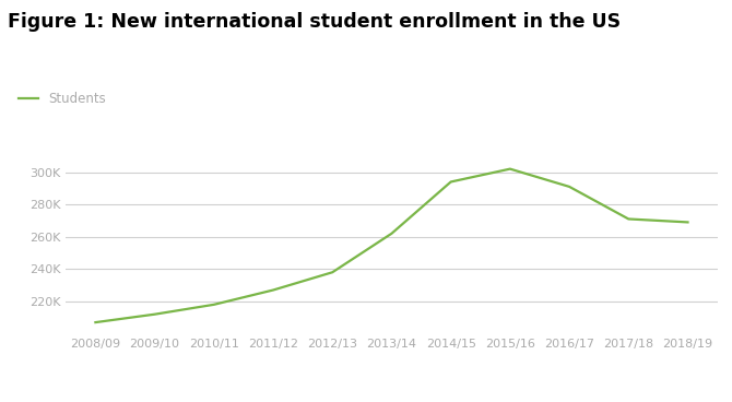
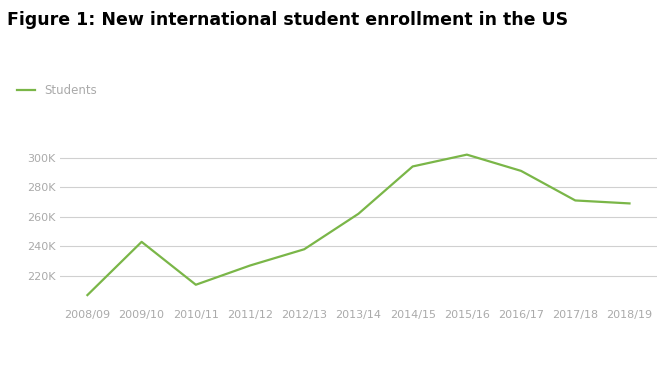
2009/10: 212K -> 243K
2010/11: 218K -> 214K
